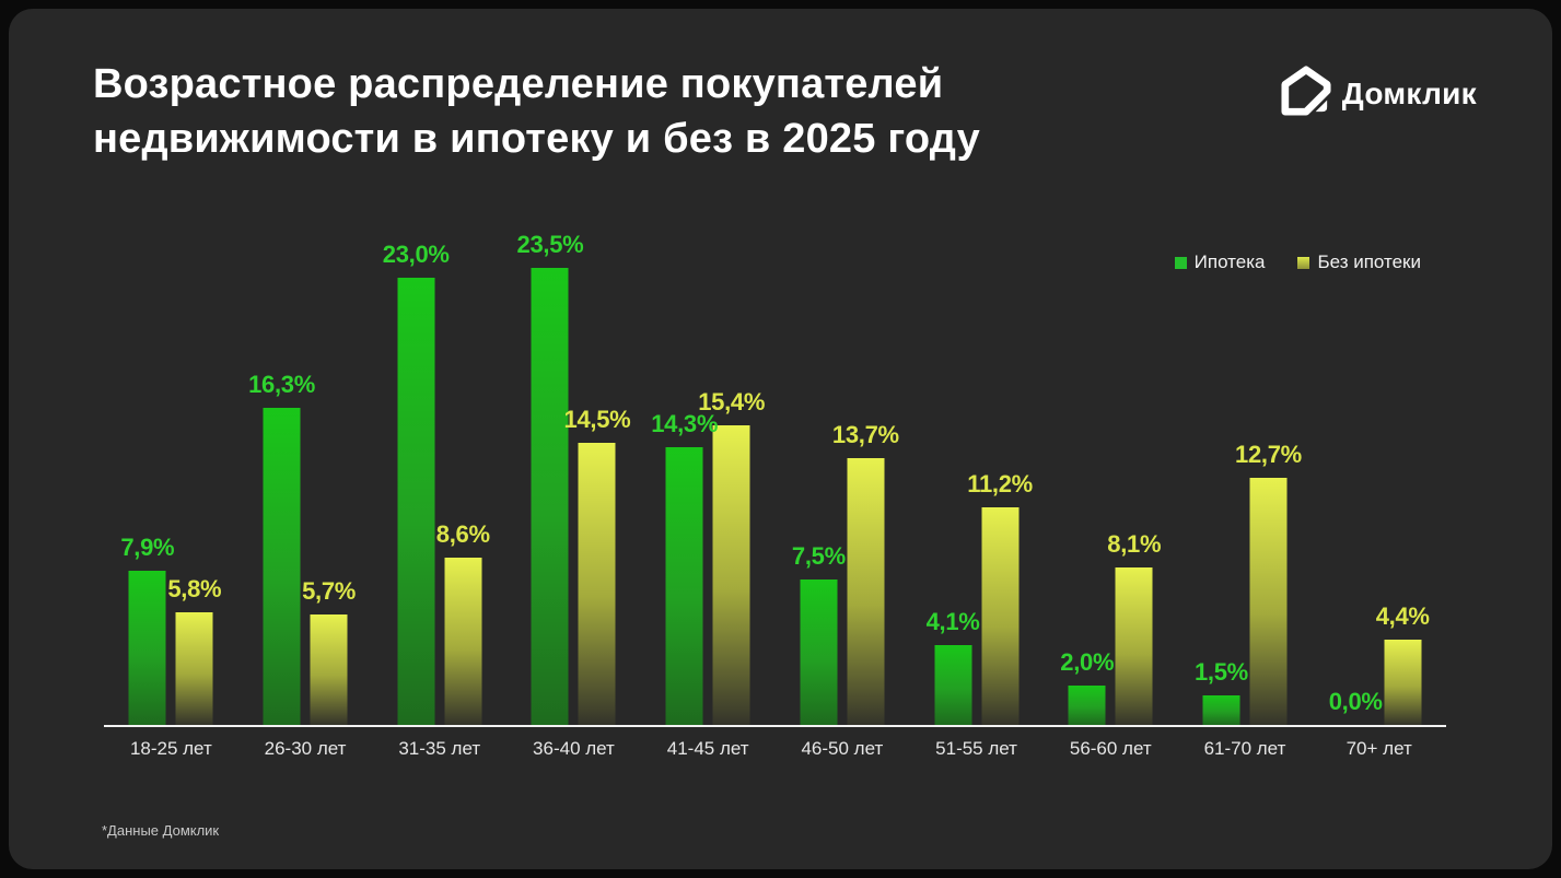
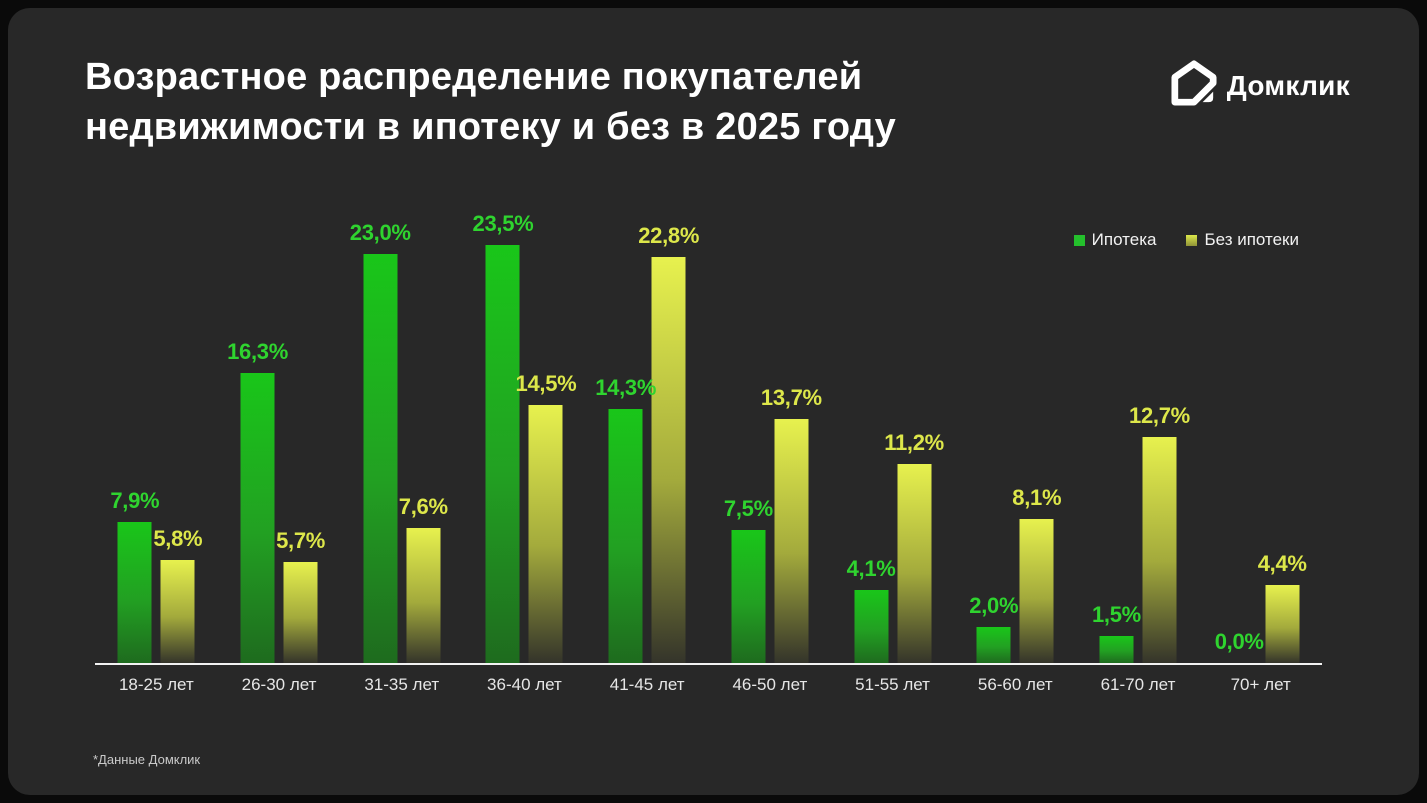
Без ипотеки/31-35 лет: 8,6% -> 7,6%
Без ипотеки/41-45 лет: 15,4% -> 22,8%
